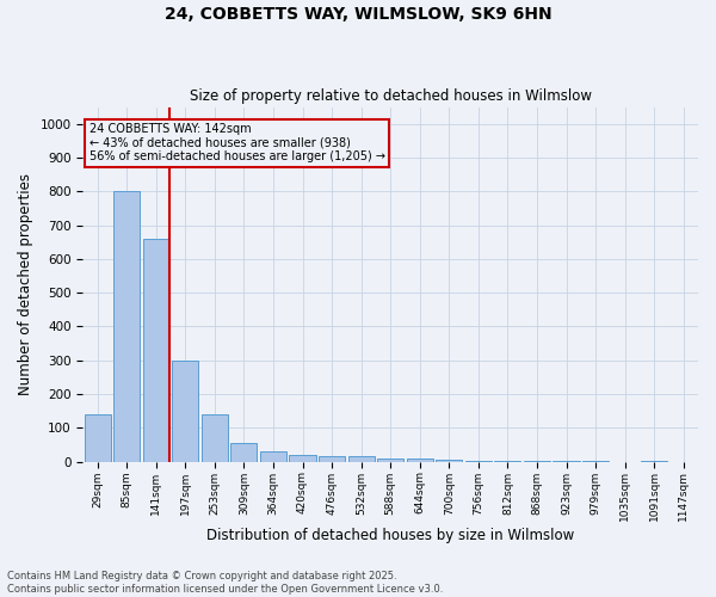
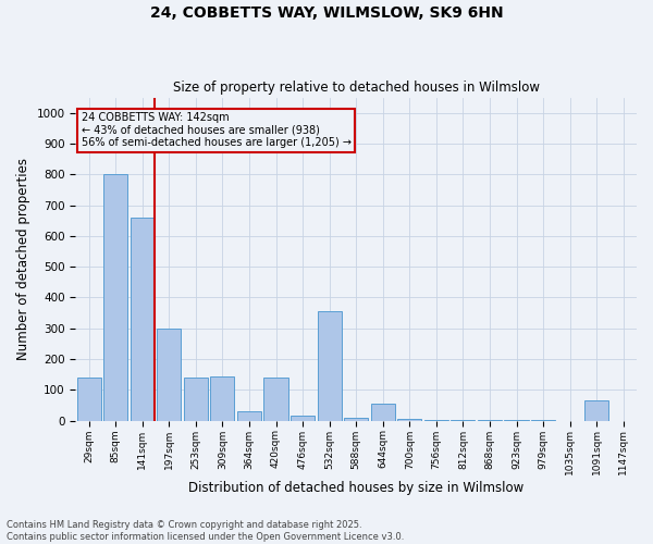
309sqm: 55 -> 145
420sqm: 20 -> 140
532sqm: 15 -> 355
644sqm: 8 -> 55
1091sqm: 1 -> 65
